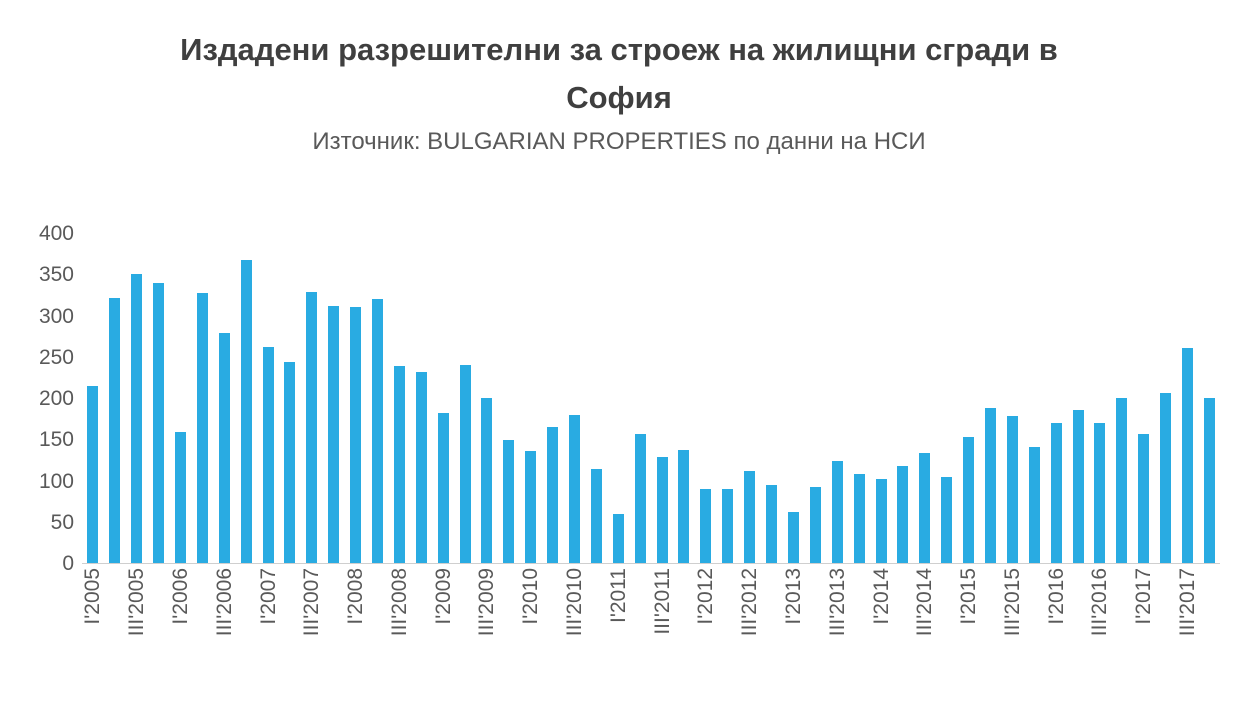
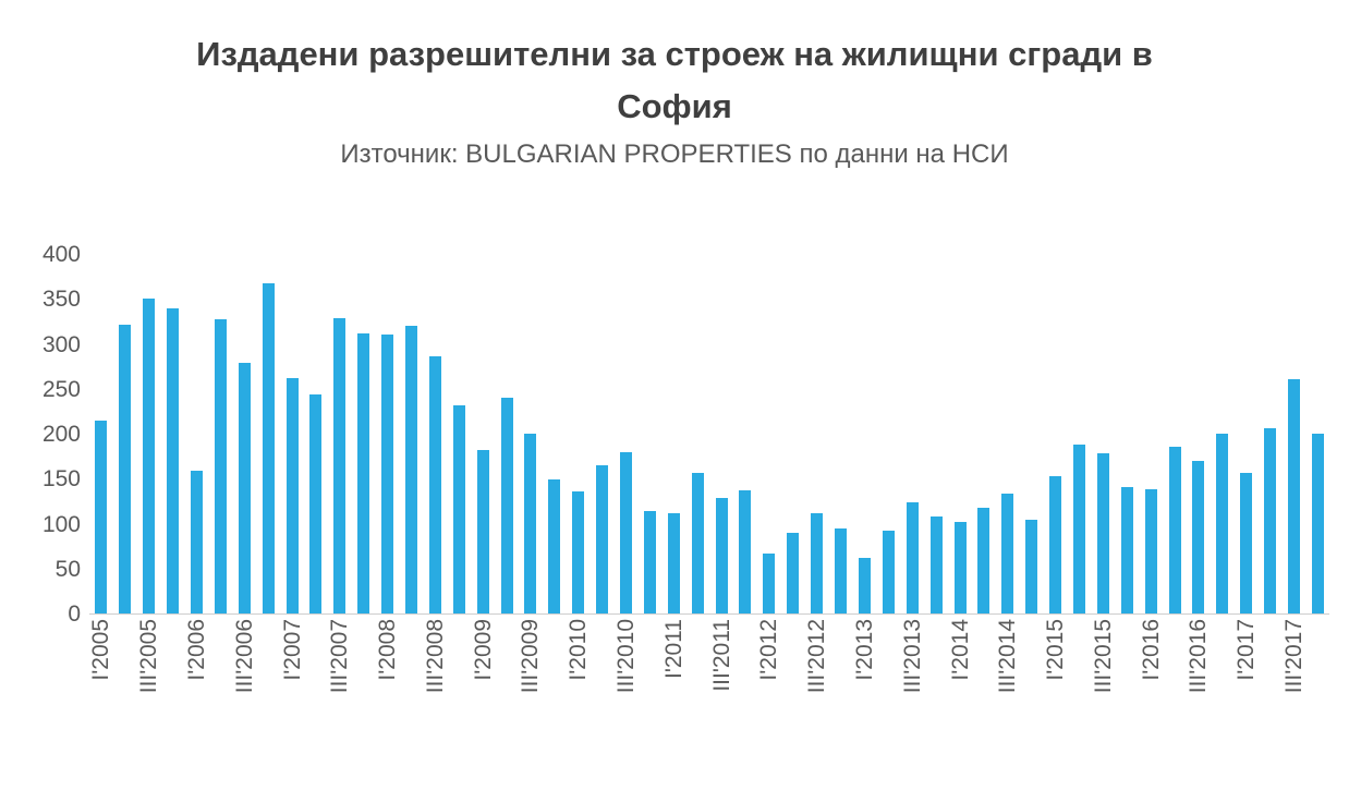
III'2008: 240 -> 290
I'2011: 60 -> 110
I'2012: 90 -> 70
I'2016: 170 -> 140
